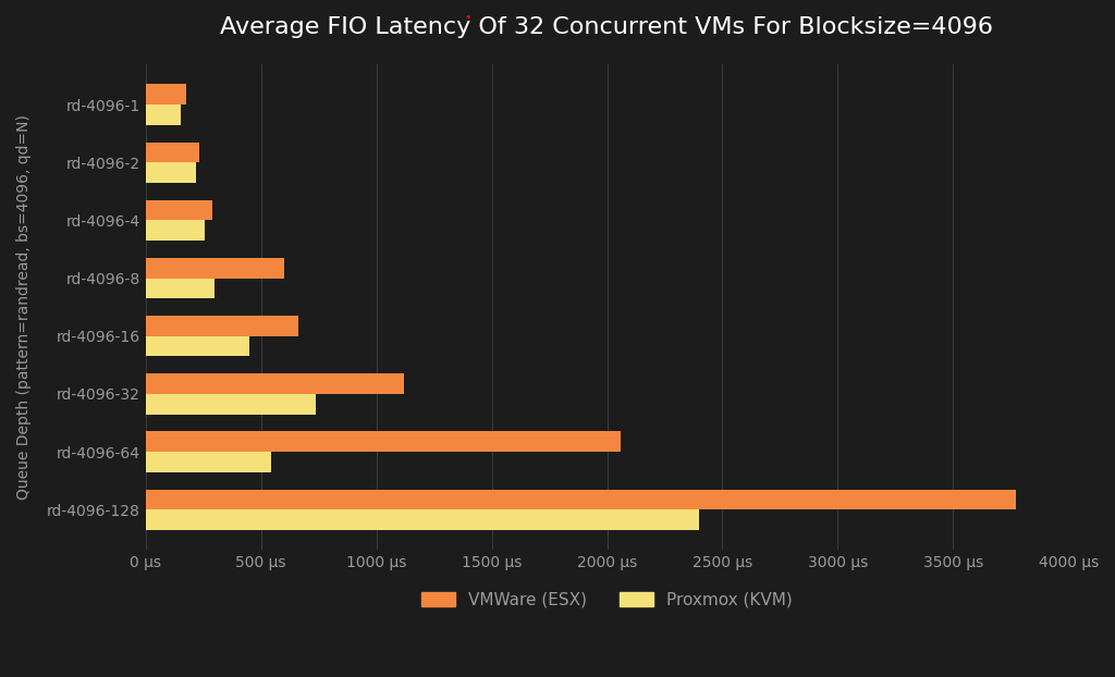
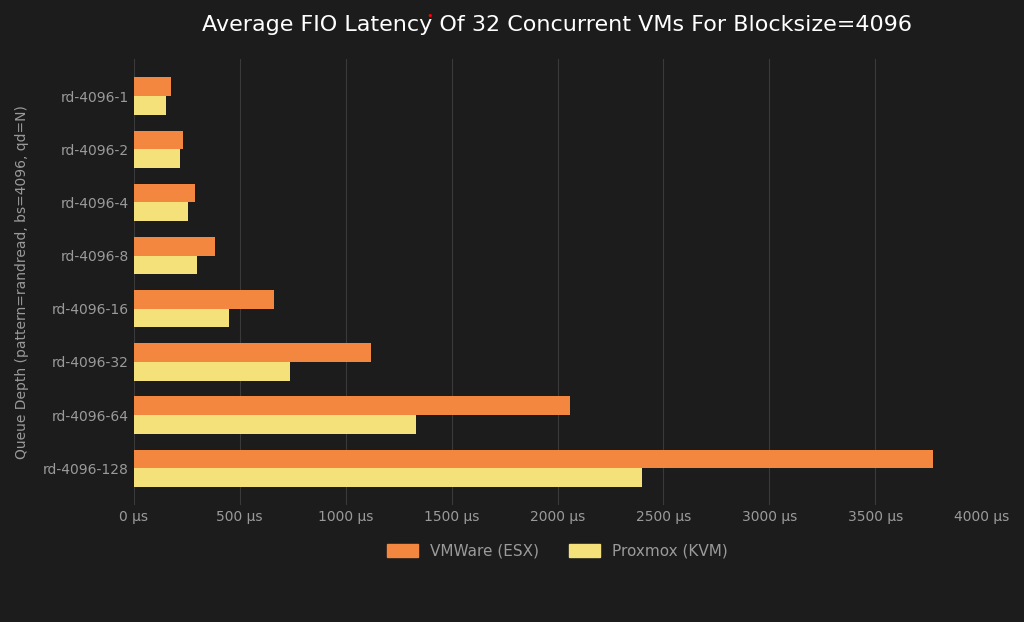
VMWare (ESX)/rd-4096-8: 600 μs -> 385 μs
Proxmox (KVM)/rd-4096-64: 545 μs -> 1330 μs
